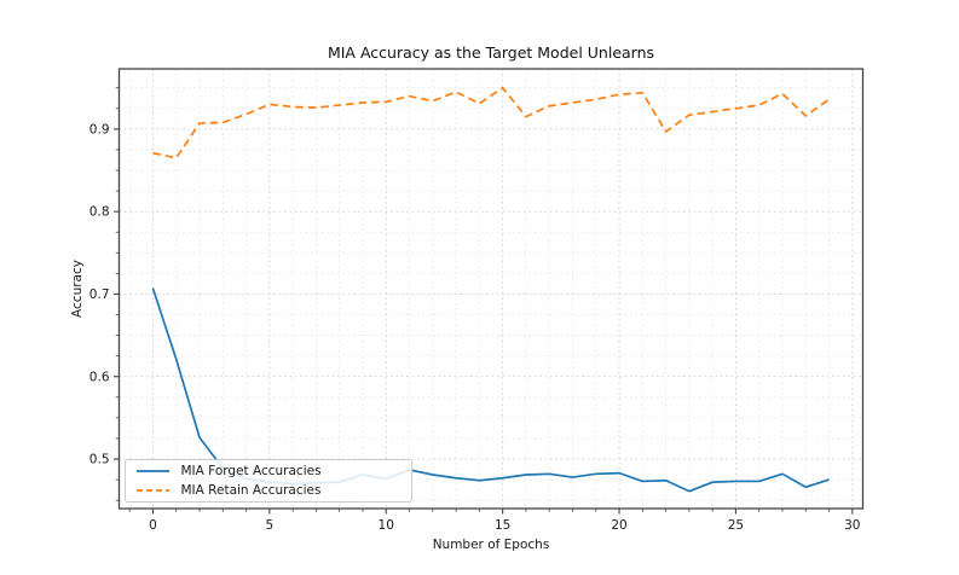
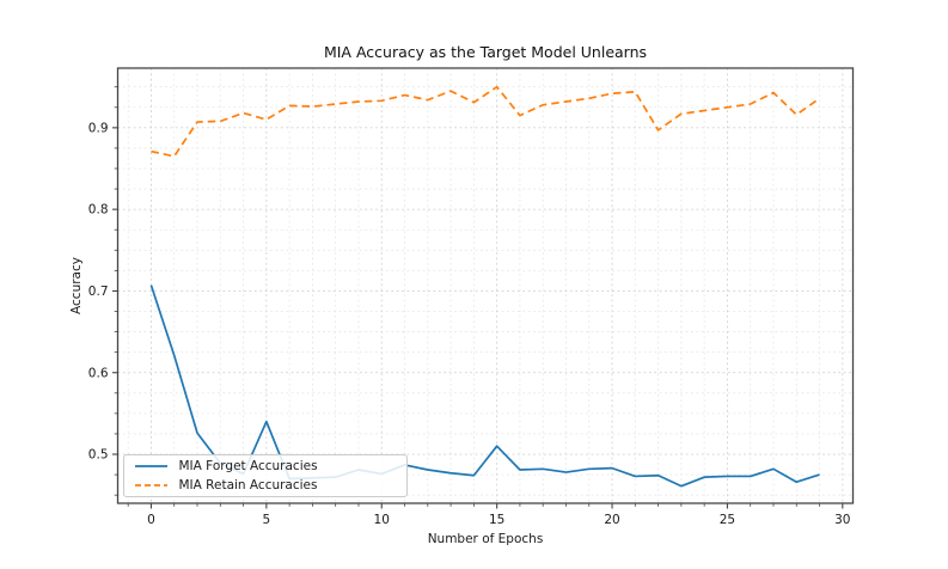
MIA Forget Accuracies/5: 0.47 -> 0.54
MIA Retain Accuracies/5: 0.93 -> 0.91
MIA Forget Accuracies/15: 0.48 -> 0.51
